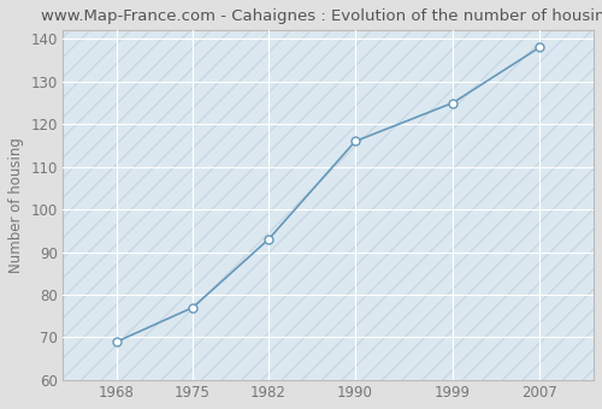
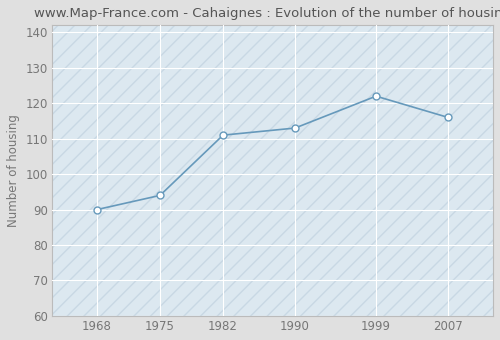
1968: 69 -> 90
1975: 77 -> 94
1982: 93 -> 111
1990: 116 -> 113
1999: 125 -> 122
2007: 138 -> 116
